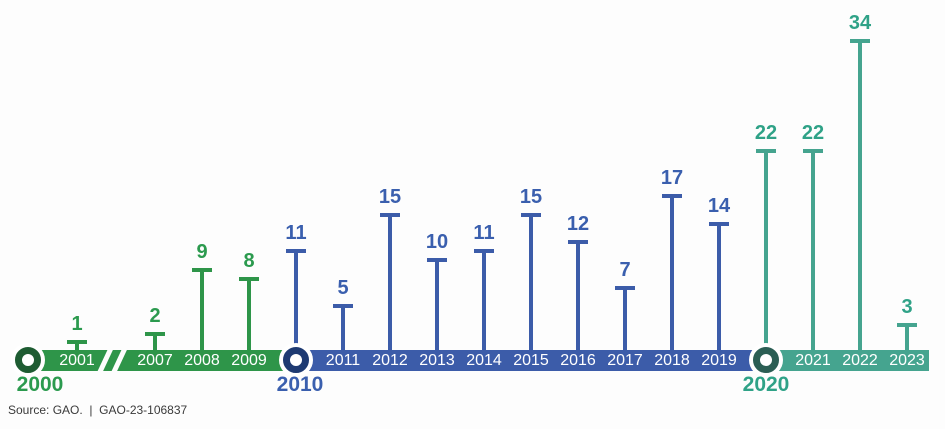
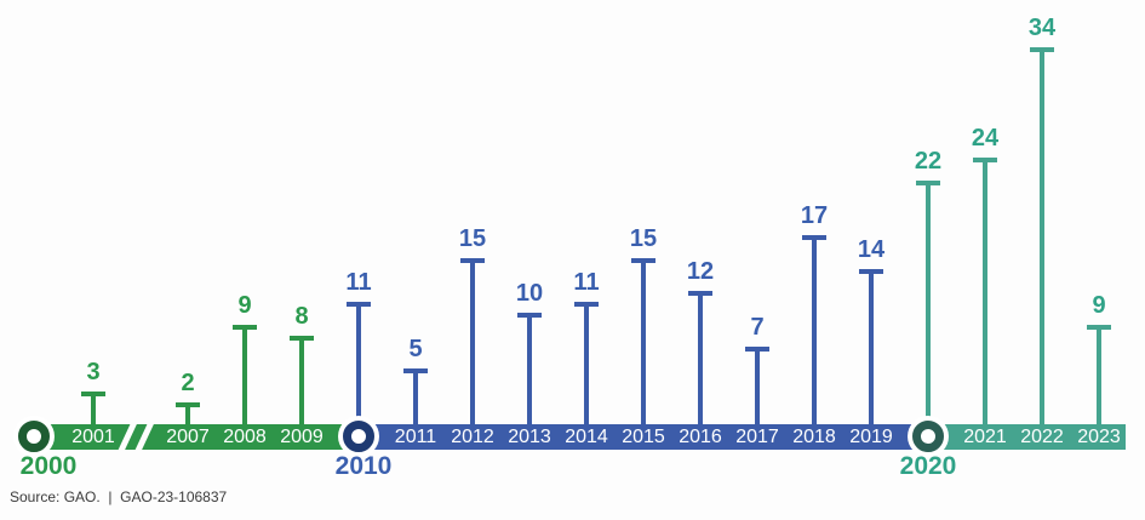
2001: 1 -> 3
2021: 22 -> 24
2023: 3 -> 9
